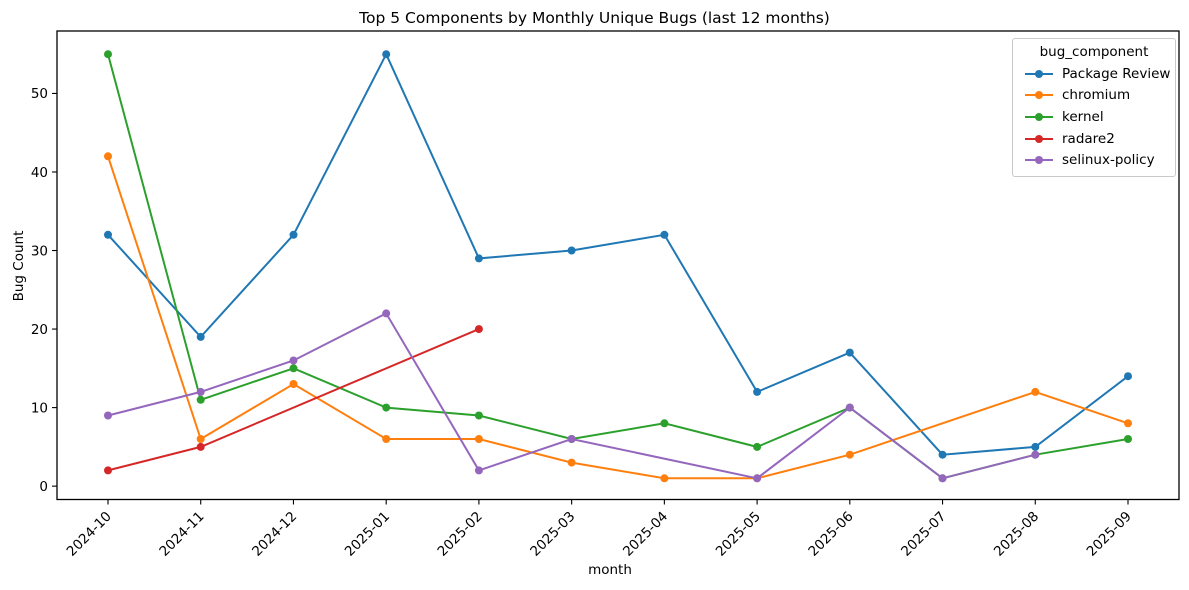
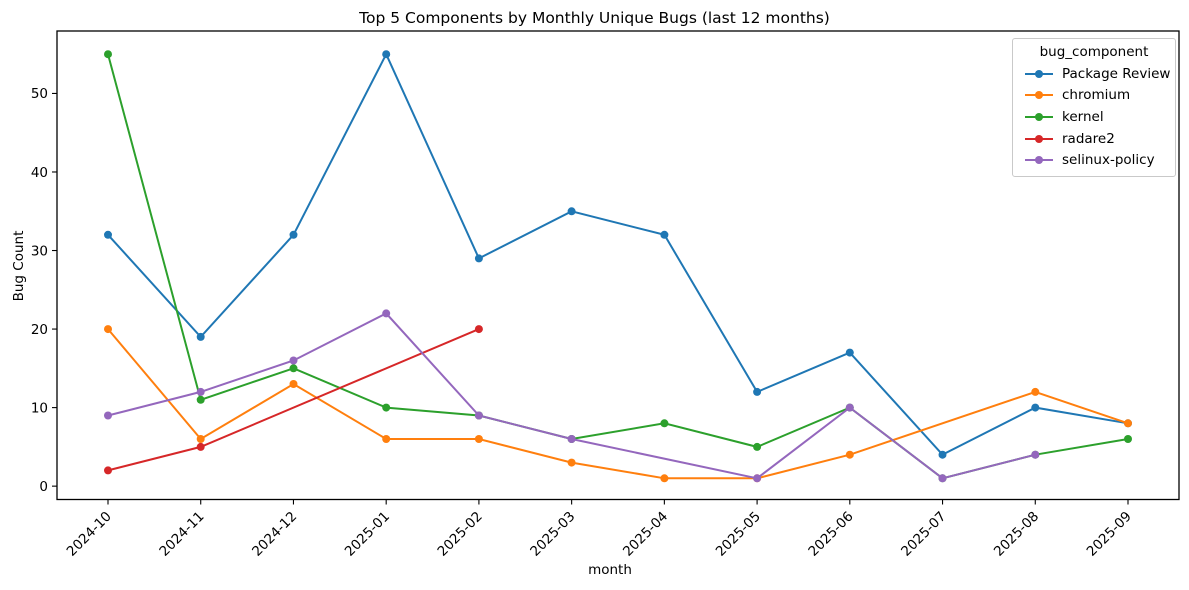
chromium/2024-10: 42 -> 20
selinux-policy/2025-02: 2 -> 9
Package Review/2025-03: 30 -> 35
Package Review/2025-08: 5 -> 10
Package Review/2025-09: 14 -> 8
